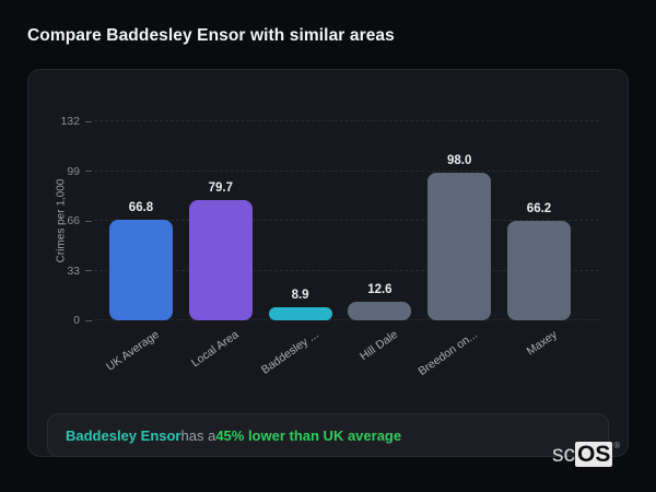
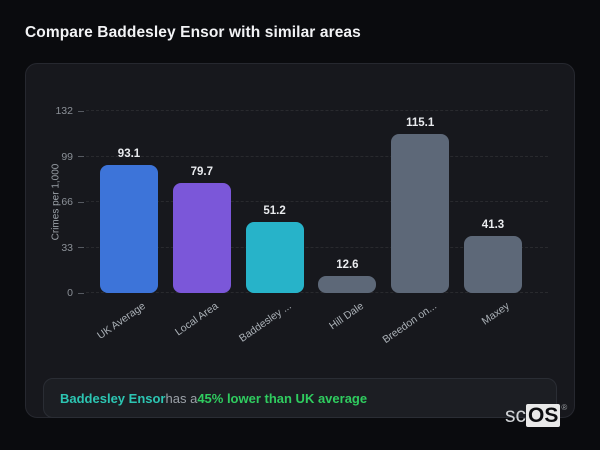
UK Average: 66.8 -> 93.1
Baddesley ...: 8.9 -> 51.2
Breedon on...: 98.0 -> 115.1
Maxey: 66.2 -> 41.3
